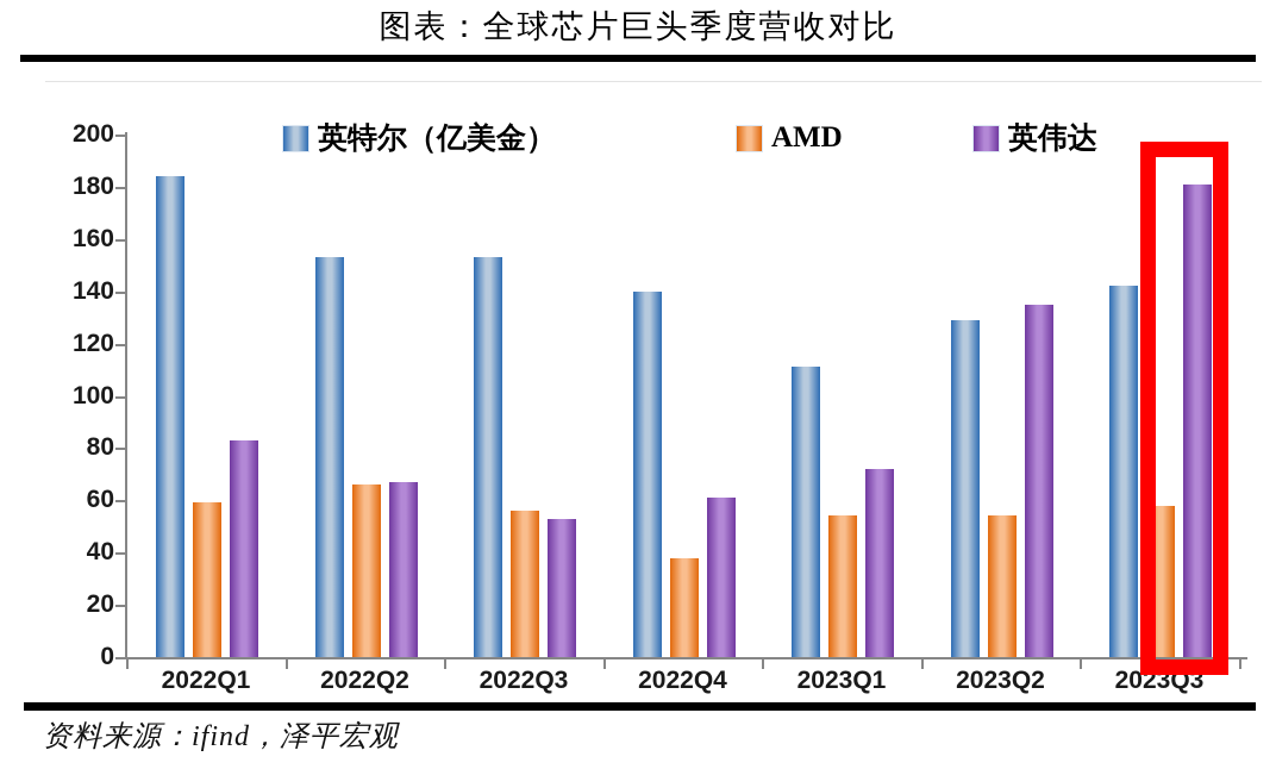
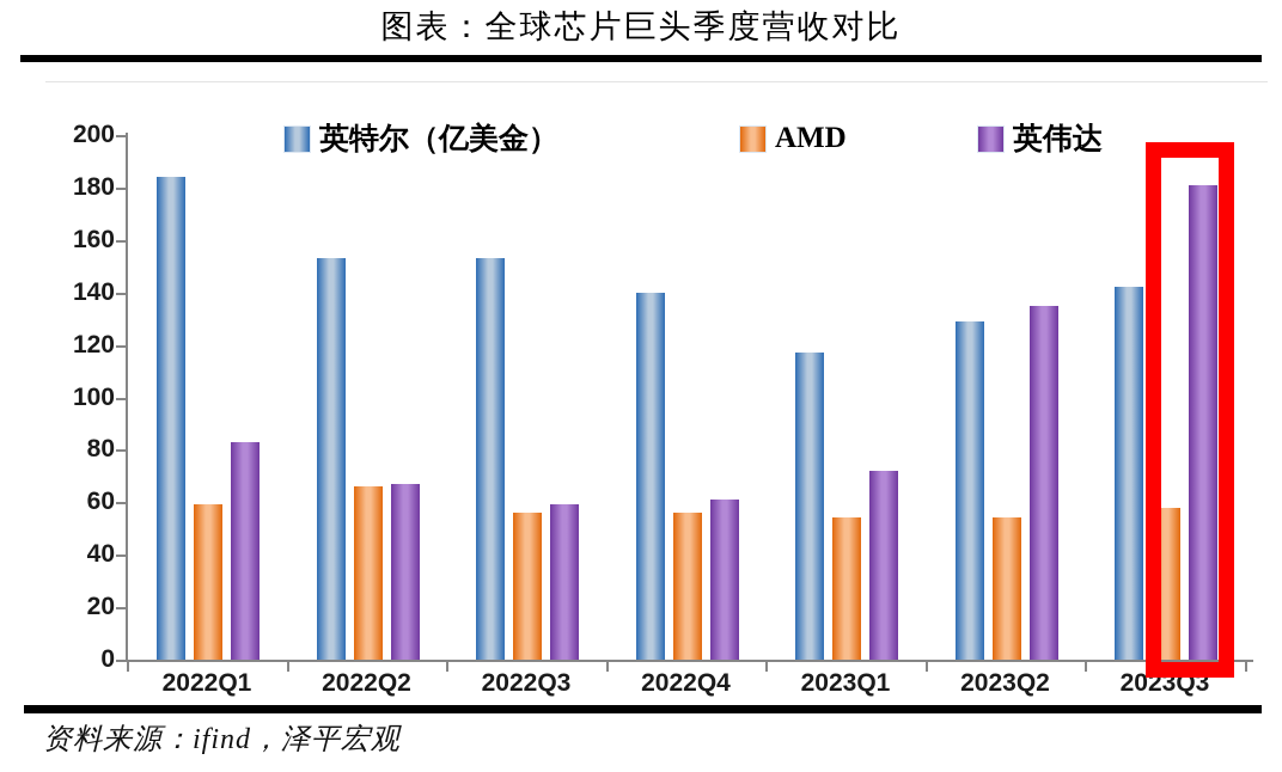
英伟达/2022Q3: 53 -> 59
AMD/2022Q4: 38 -> 56
英特尔（亿美金）/2023Q1: 111 -> 117
